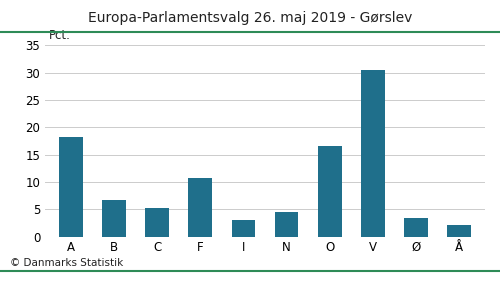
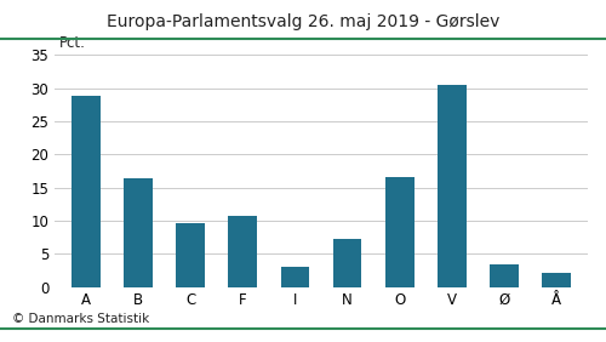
A: 18.3 -> 28.8
B: 6.7 -> 16.4
C: 5.2 -> 9.6
N: 4.6 -> 7.2
